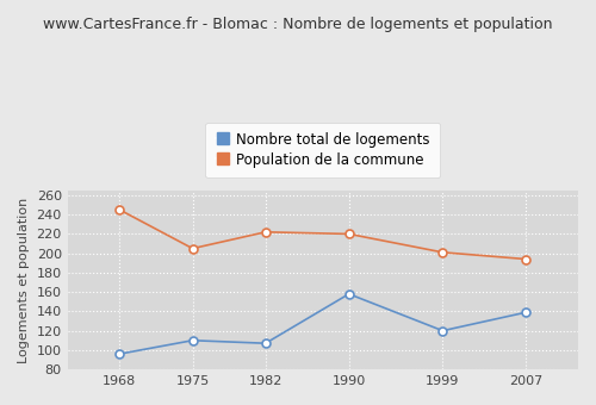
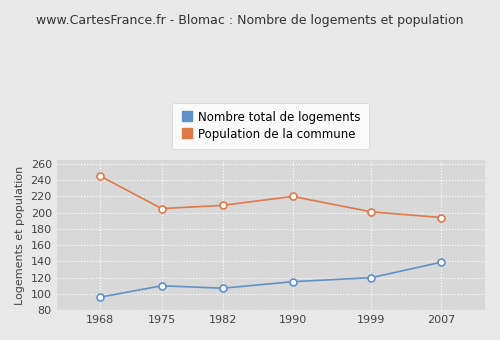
Population de la commune/1982: 222 -> 209
Nombre total de logements/1990: 158 -> 115
